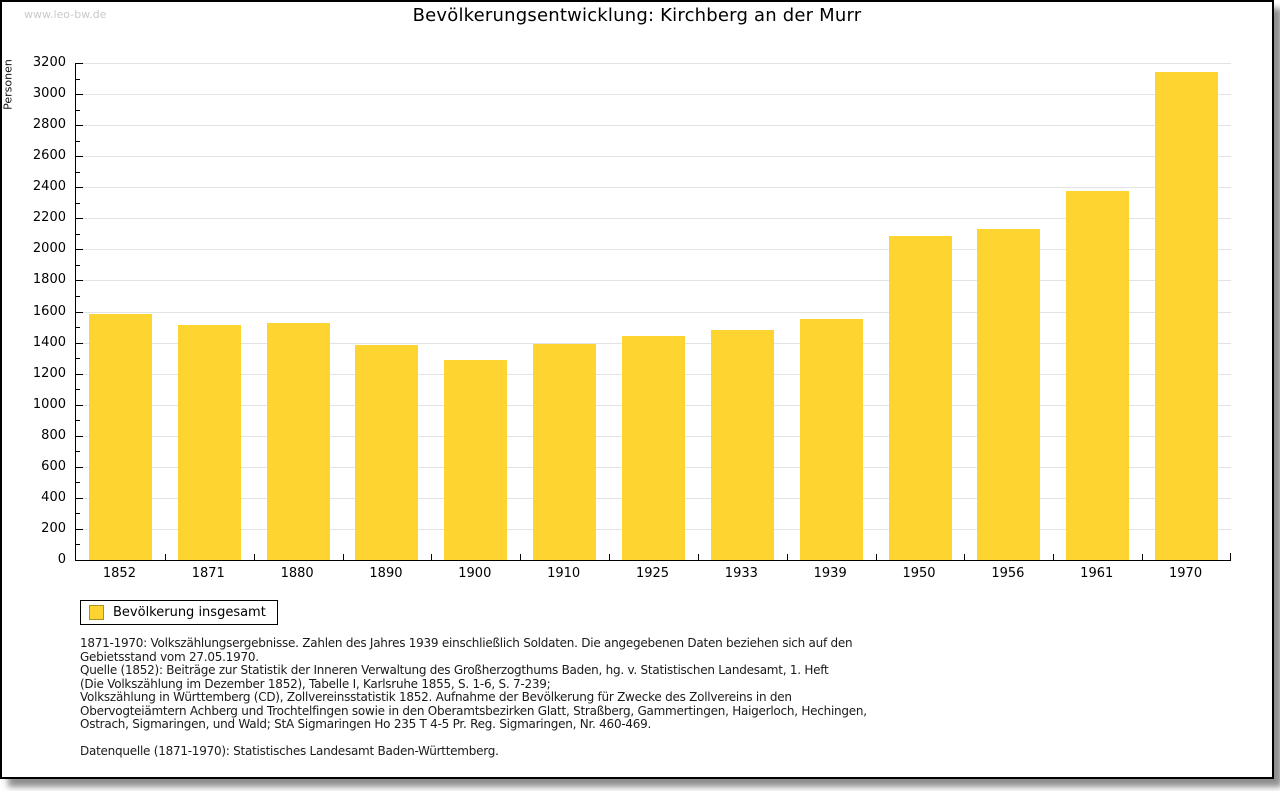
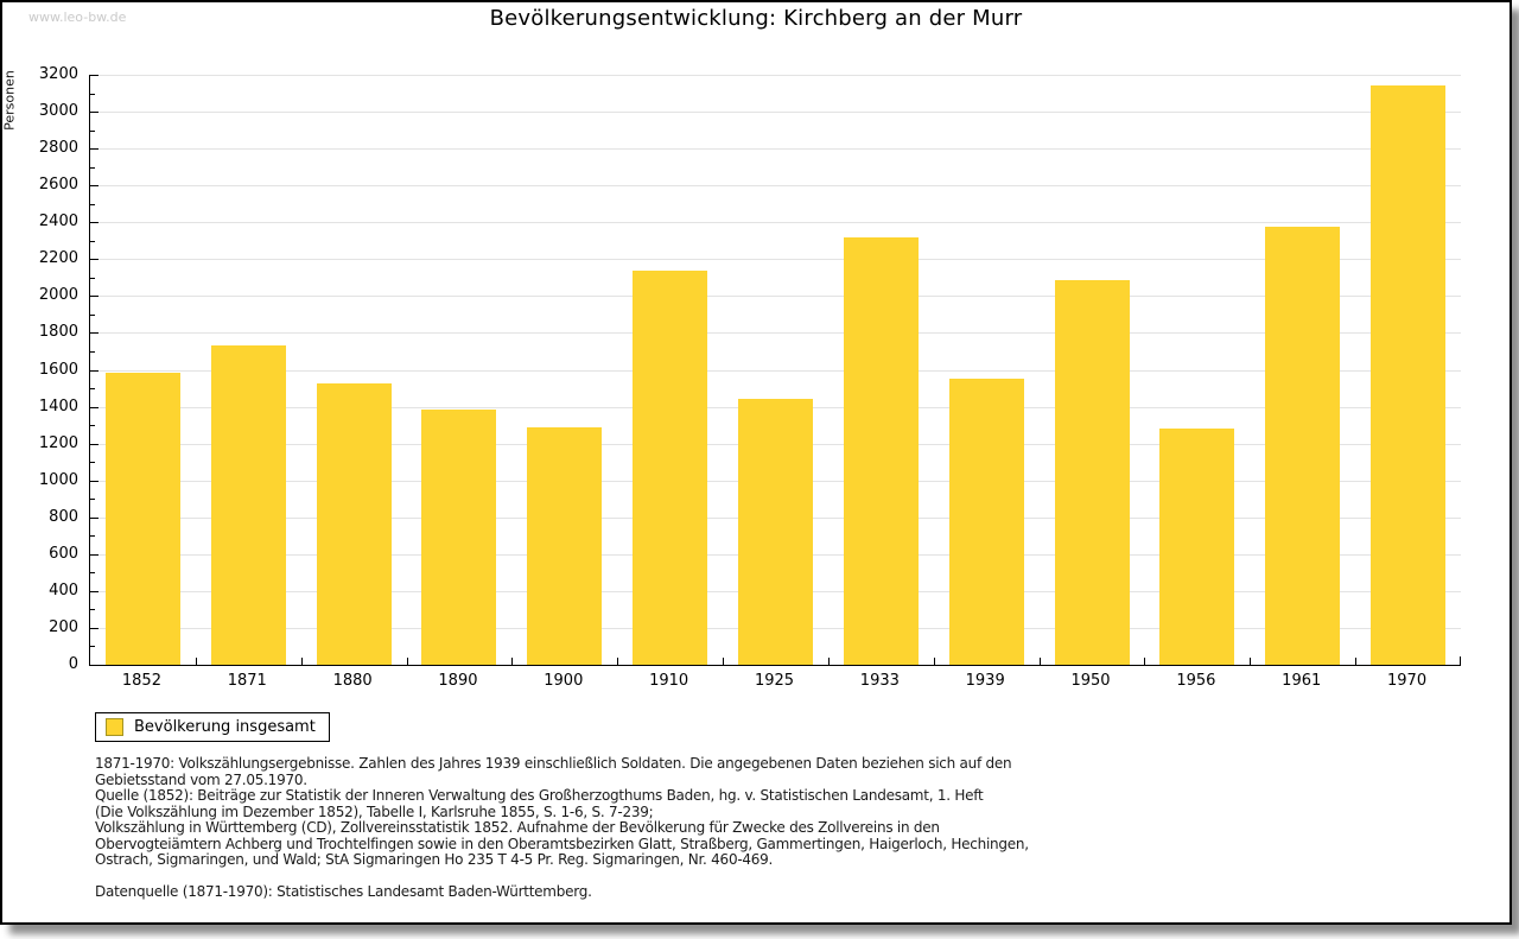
1871: 1510 -> 1730
1910: 1390 -> 2140
1933: 1480 -> 2320
1956: 2130 -> 1280
